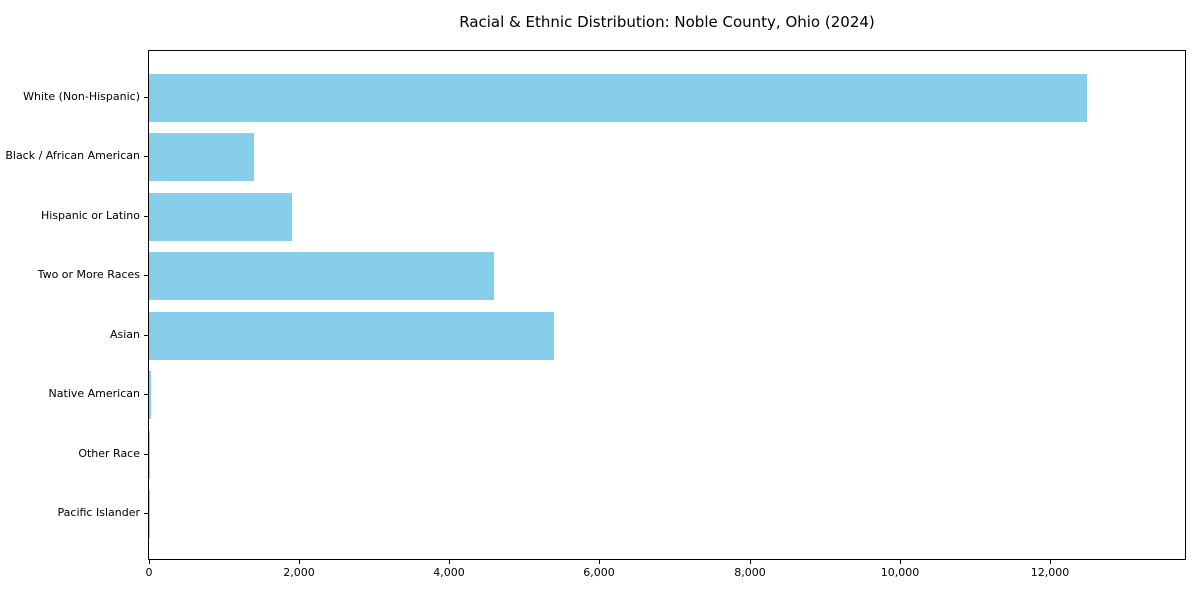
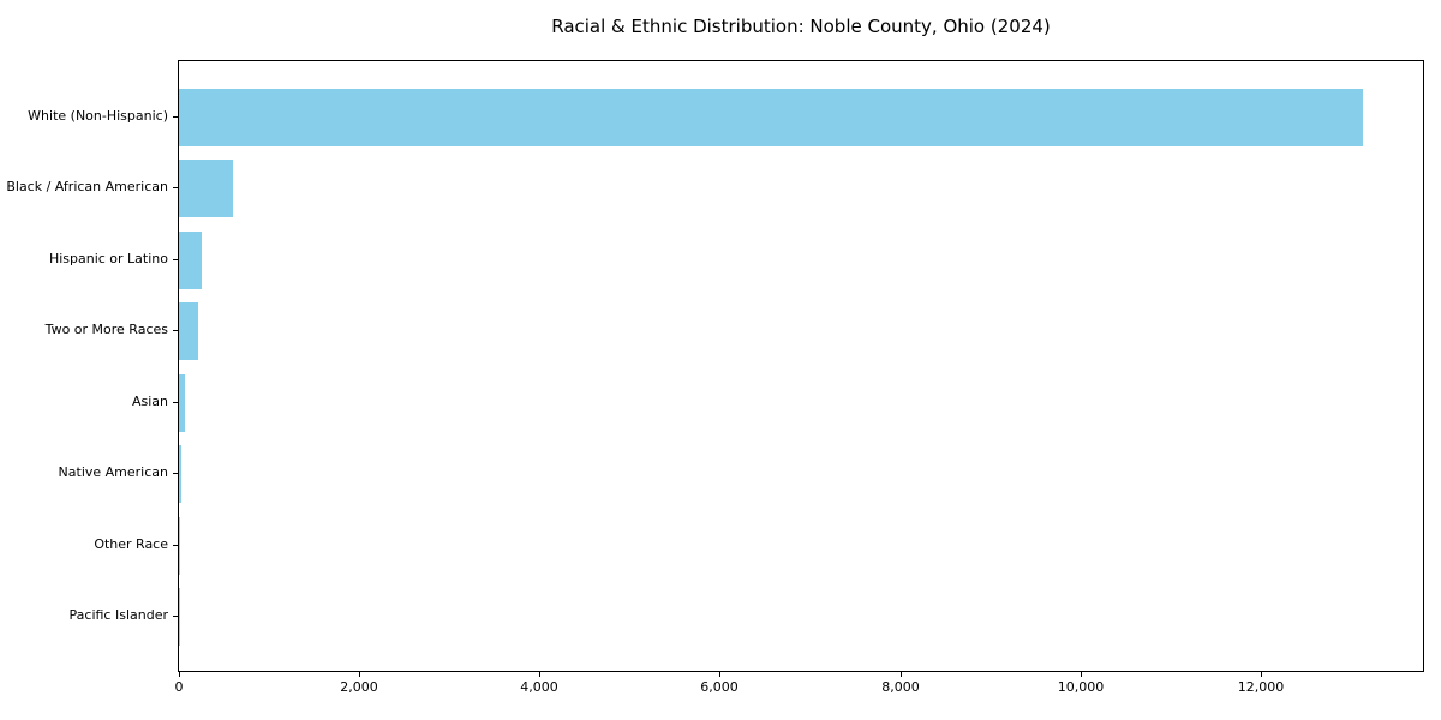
White (Non-Hispanic): 12500 -> 13100
Black / African American: 1400 -> 600
Hispanic or Latino: 1900 -> 300
Two or More Races: 4600 -> 200
Asian: 5400 -> 100
